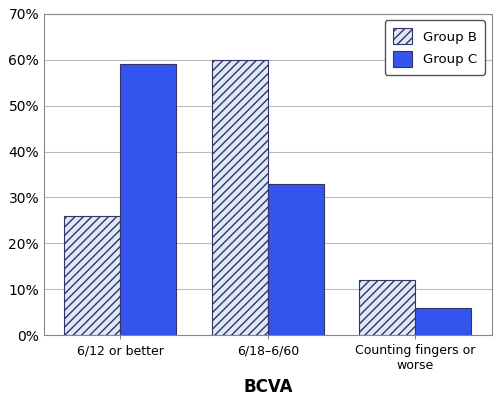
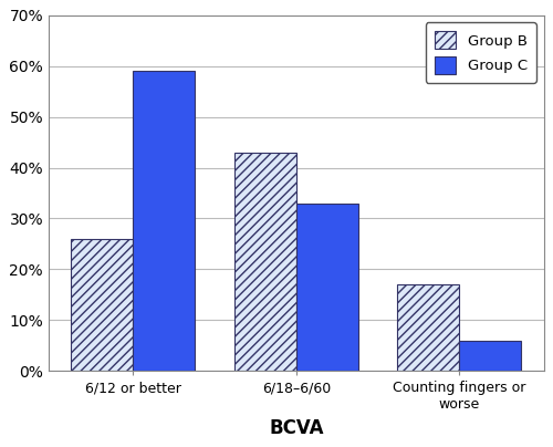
Group B/6/18–6/60: 60% -> 43%
Group B/Counting fingers or worse: 12% -> 17%
